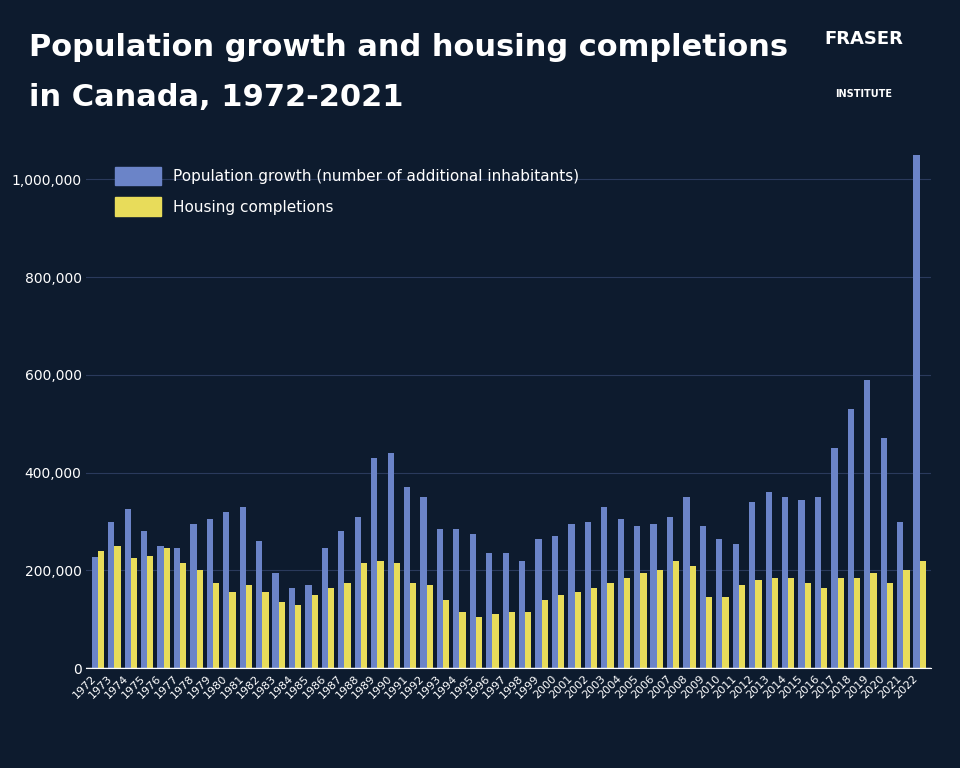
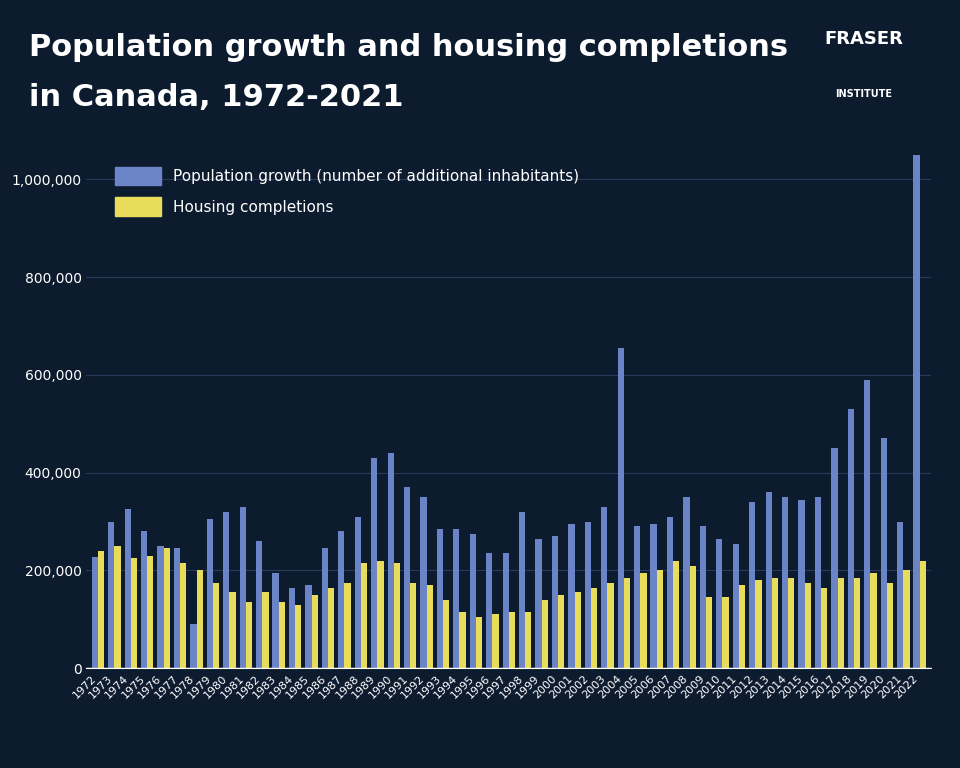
Population growth (number of additional inhabitants)/1978: 295,000 -> 90,000
Housing completions/1981: 170,000 -> 135,000
Population growth (number of additional inhabitants)/1998: 220,000 -> 320,000
Population growth (number of additional inhabitants)/2004: 305,000 -> 655,000
